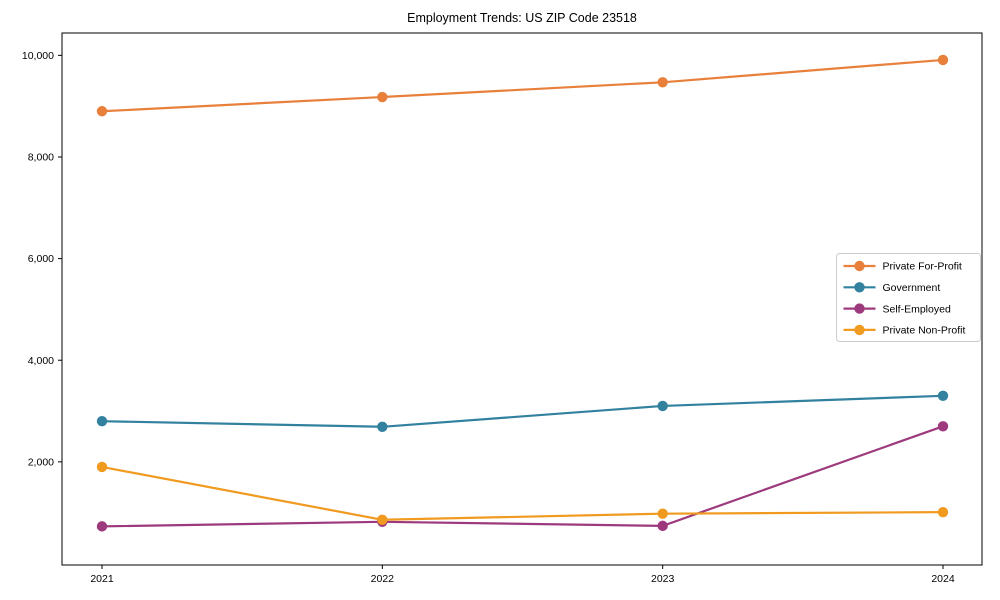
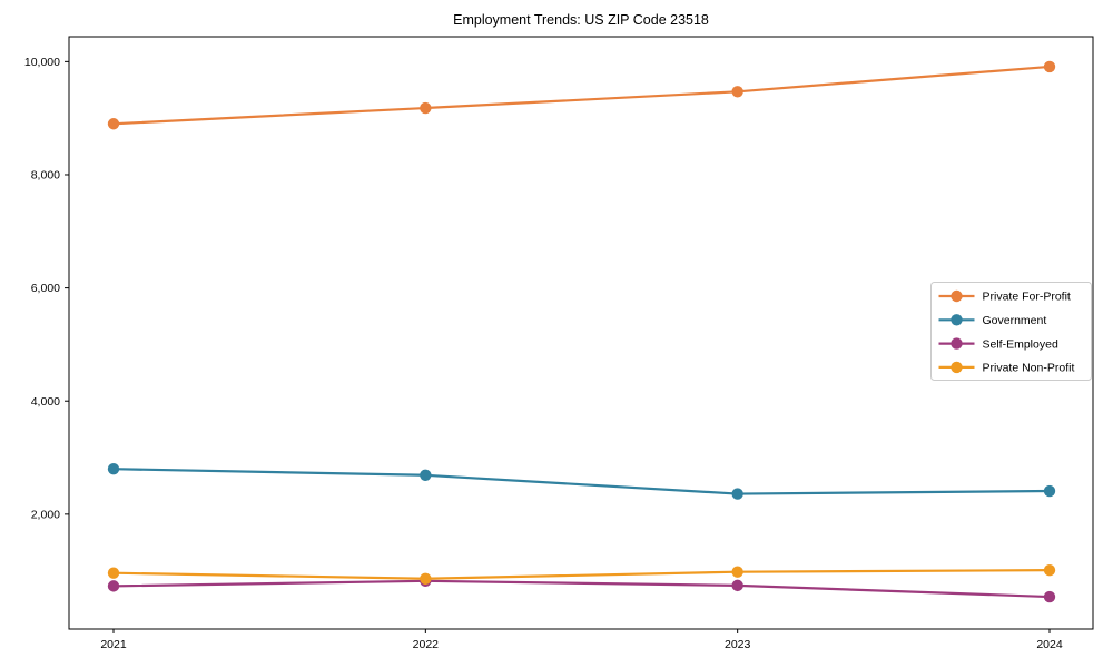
Private Non-Profit/2021: 1900 -> 1000
Government/2023: 3100 -> 2400
Government/2024: 3300 -> 2400
Self-Employed/2024: 2700 -> 500
